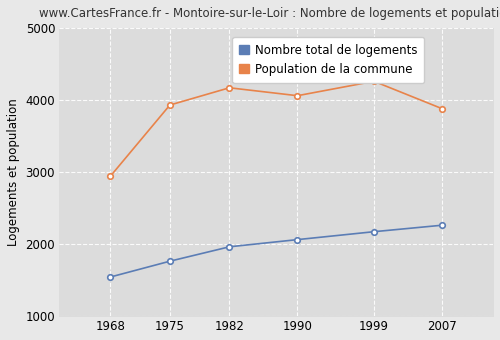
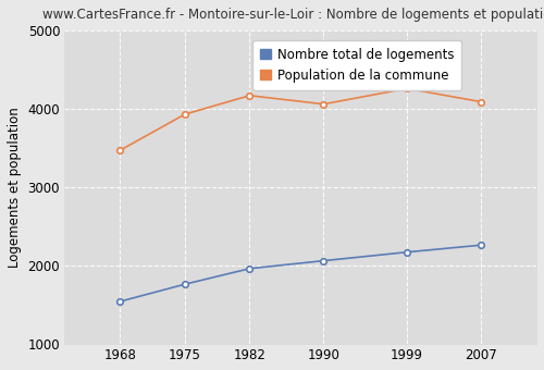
Population de la commune/1968: 2940 -> 3470
Population de la commune/2007: 3880 -> 4090
